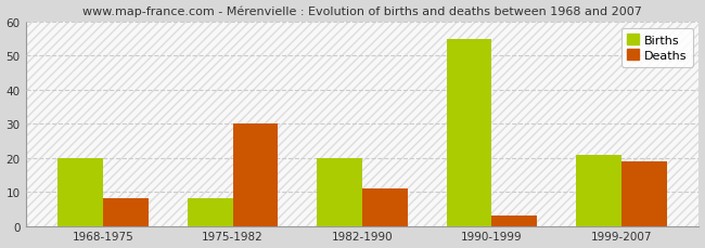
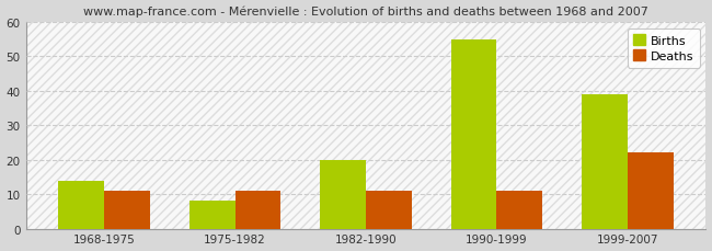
Births/1968-1975: 20 -> 14
Deaths/1968-1975: 8 -> 11
Deaths/1975-1982: 30 -> 11
Deaths/1990-1999: 3 -> 11
Births/1999-2007: 21 -> 39
Deaths/1999-2007: 19 -> 22
